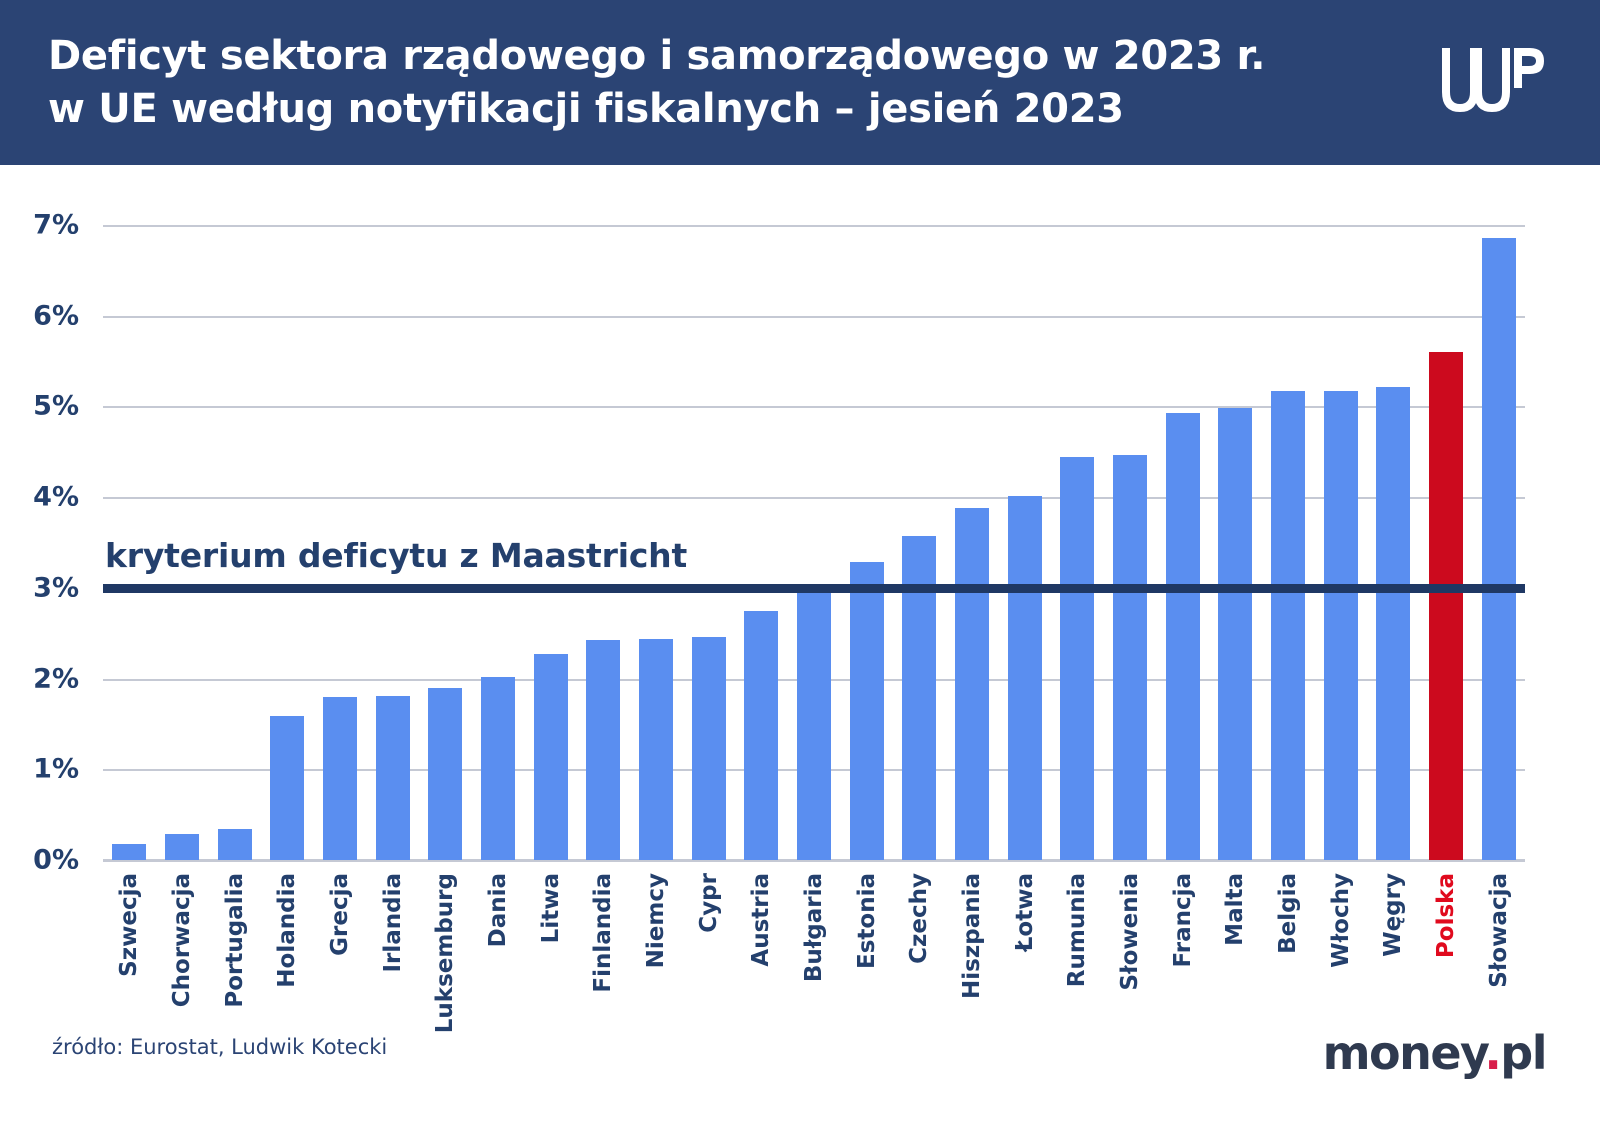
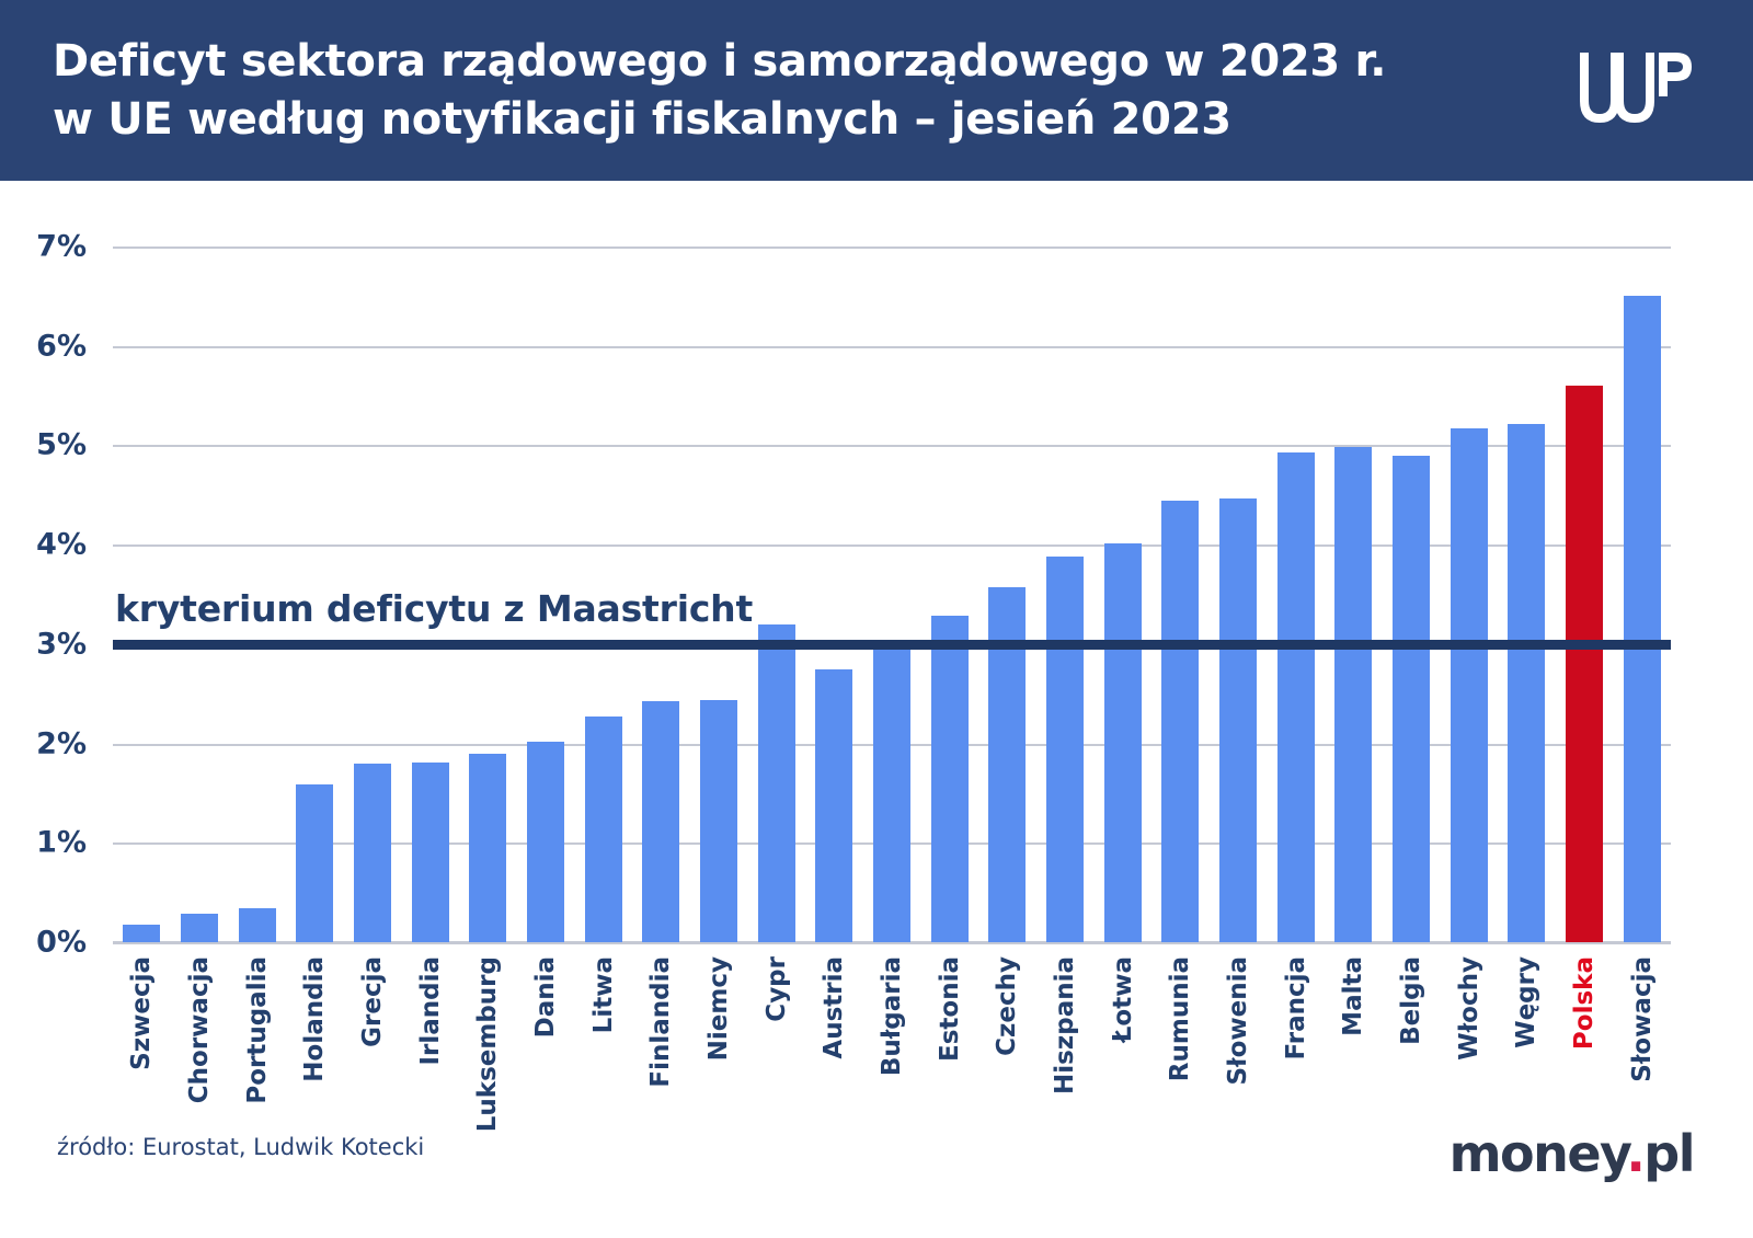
Cypr: 2.5% -> 3.2%
Belgia: 5.2% -> 4.9%
Słowacja: 6.9% -> 6.5%
